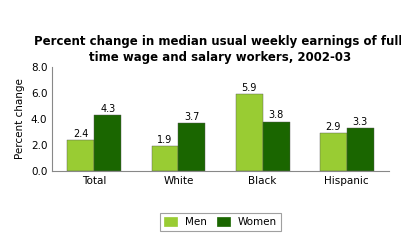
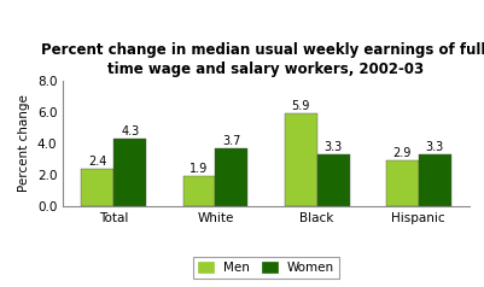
Women/Black: 3.8 -> 3.3
